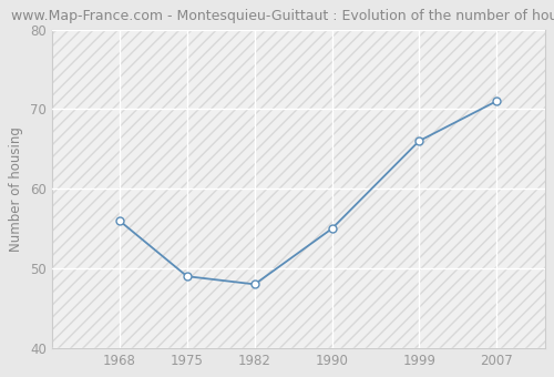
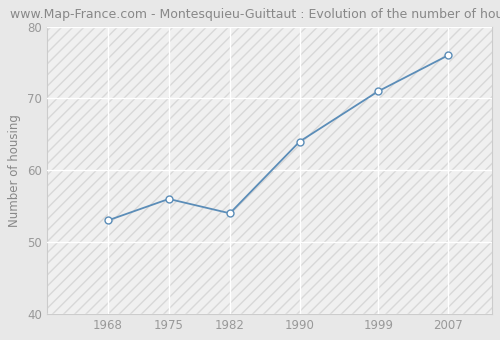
1968: 56 -> 53
1975: 49 -> 56
1982: 48 -> 54
1990: 55 -> 64
1999: 66 -> 71
2007: 71 -> 76
